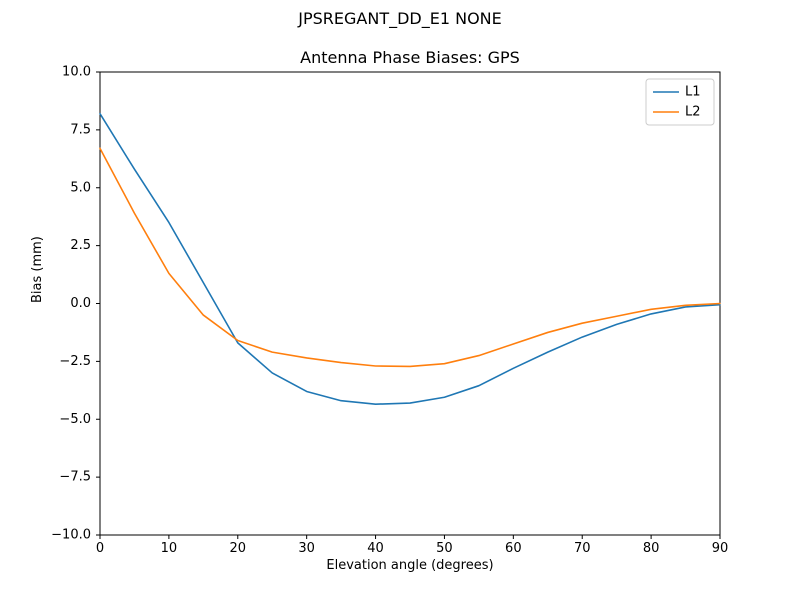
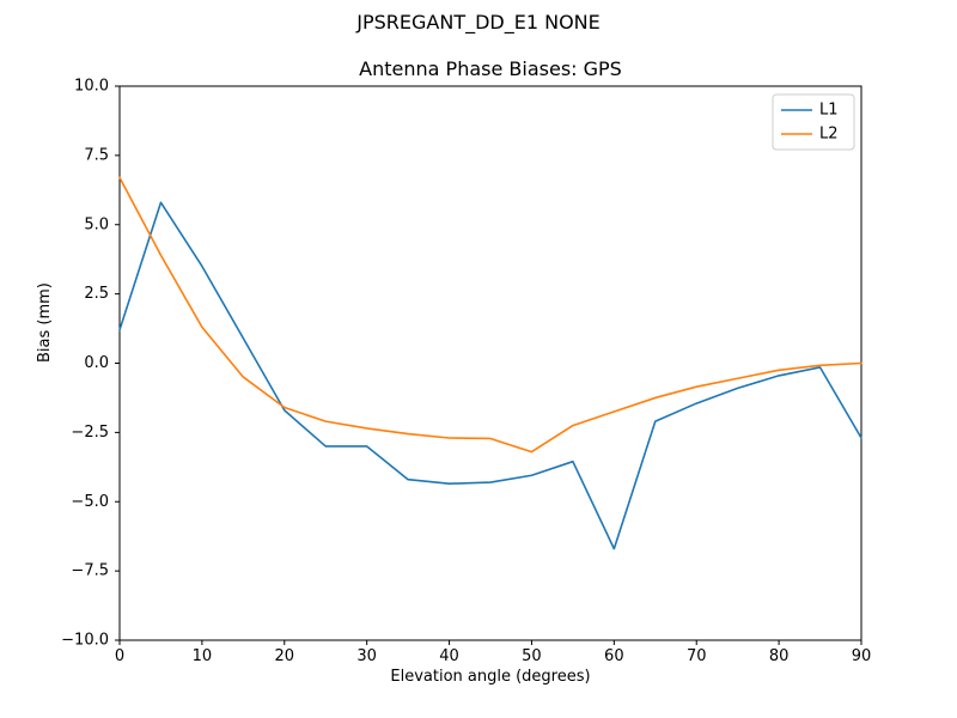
L1/0: 8.2 -> 1.2
L1/30: -3.8 -> -3.0
L2/50: -2.6 -> -3.2
L1/60: -2.8 -> -6.7
L1/90: -0.1 -> -2.7
